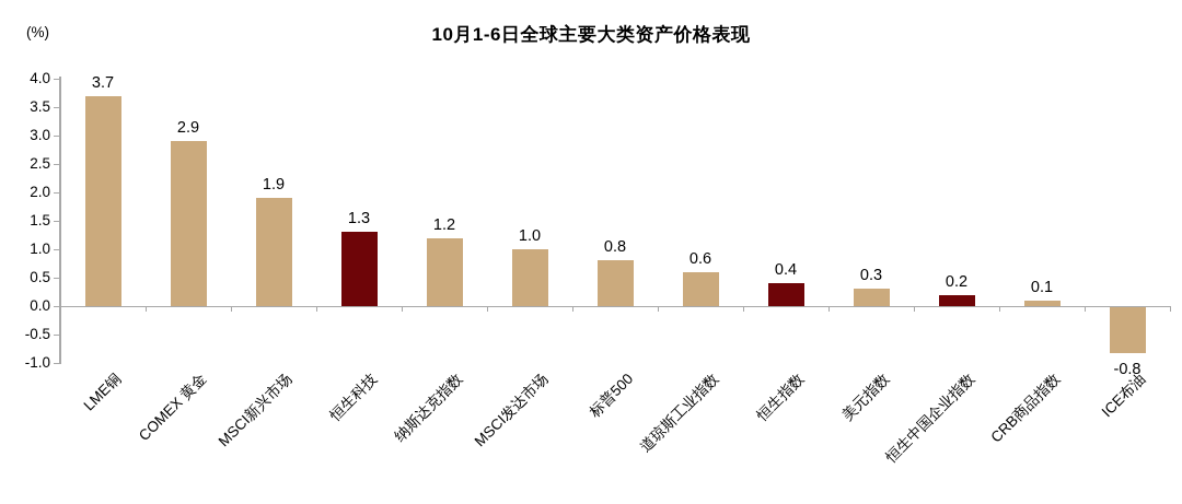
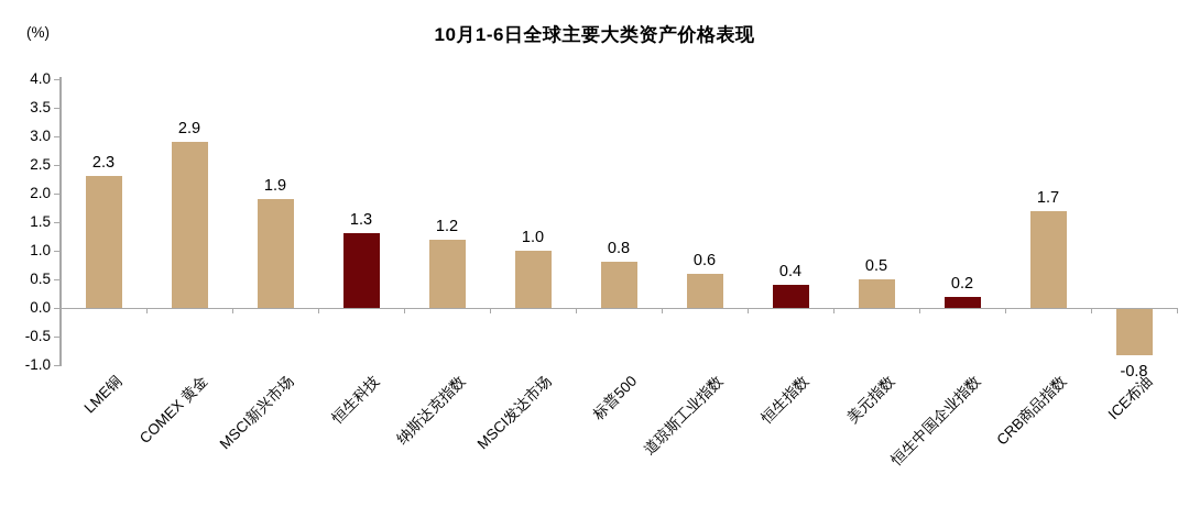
LME铜: 3.7 -> 2.3
美元指数: 0.3 -> 0.5
CRB商品指数: 0.1 -> 1.7
